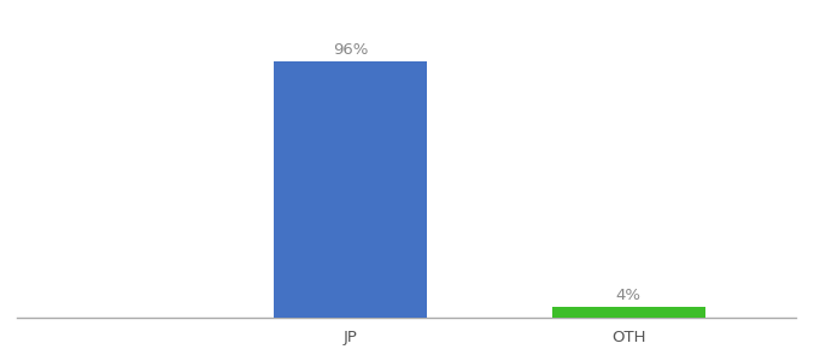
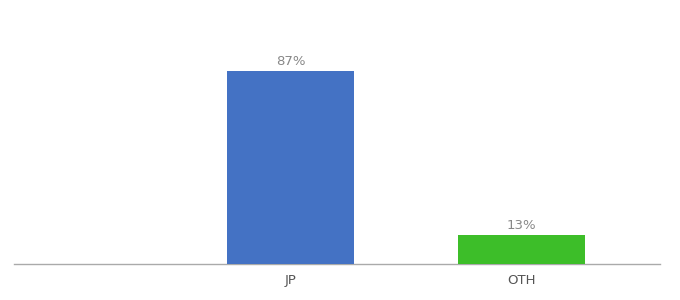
JP: 96% -> 87%
OTH: 4% -> 13%
